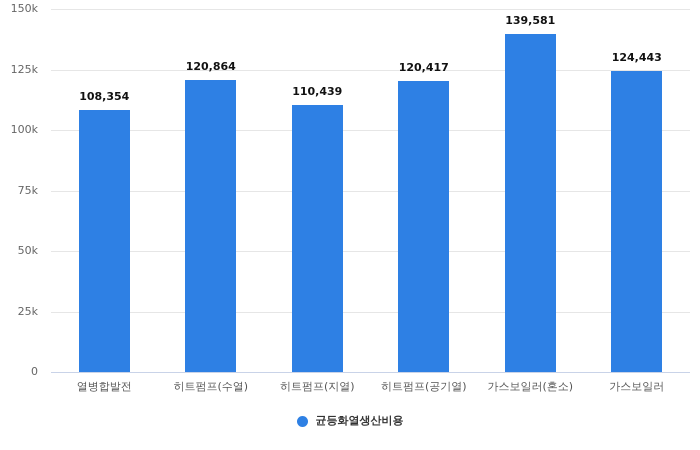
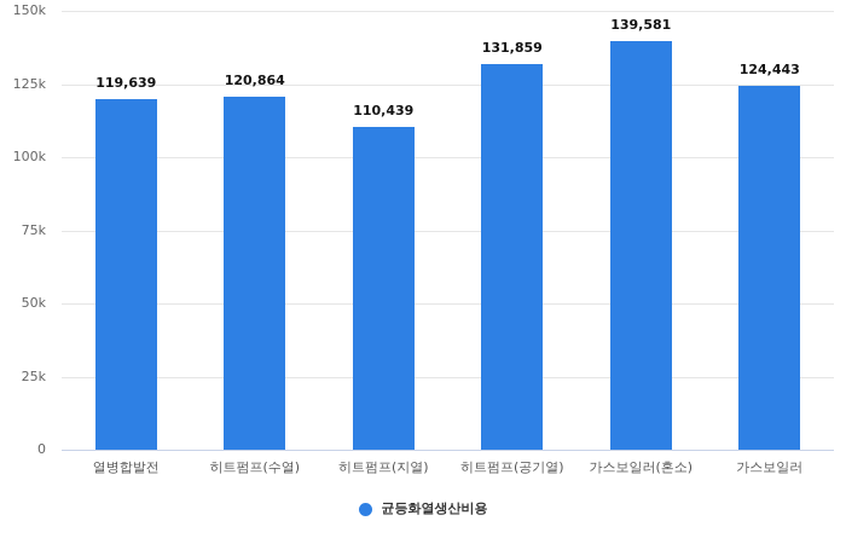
열병합발전: 108,354 -> 119,639
히트펌프(공기열): 120,417 -> 131,859
